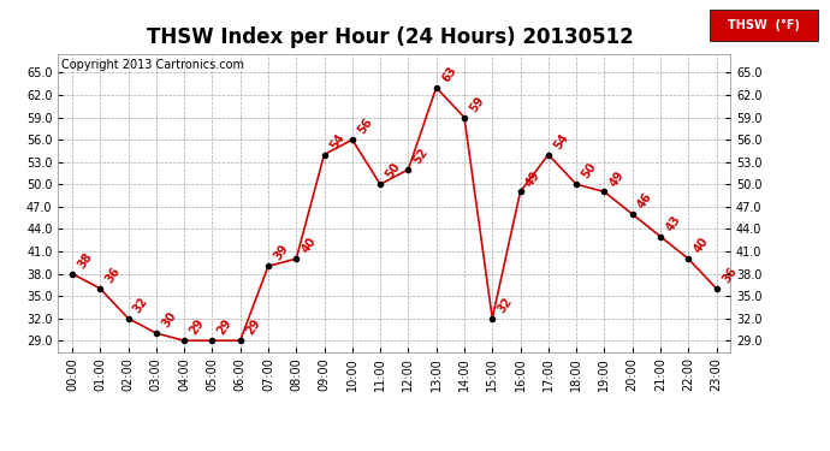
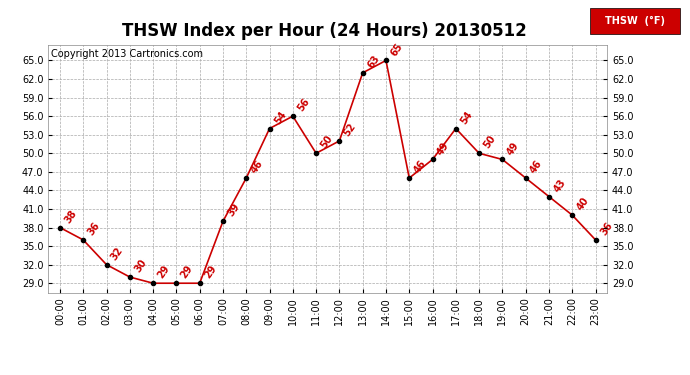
08:00: 40 -> 46
14:00: 59 -> 65
15:00: 32 -> 46
